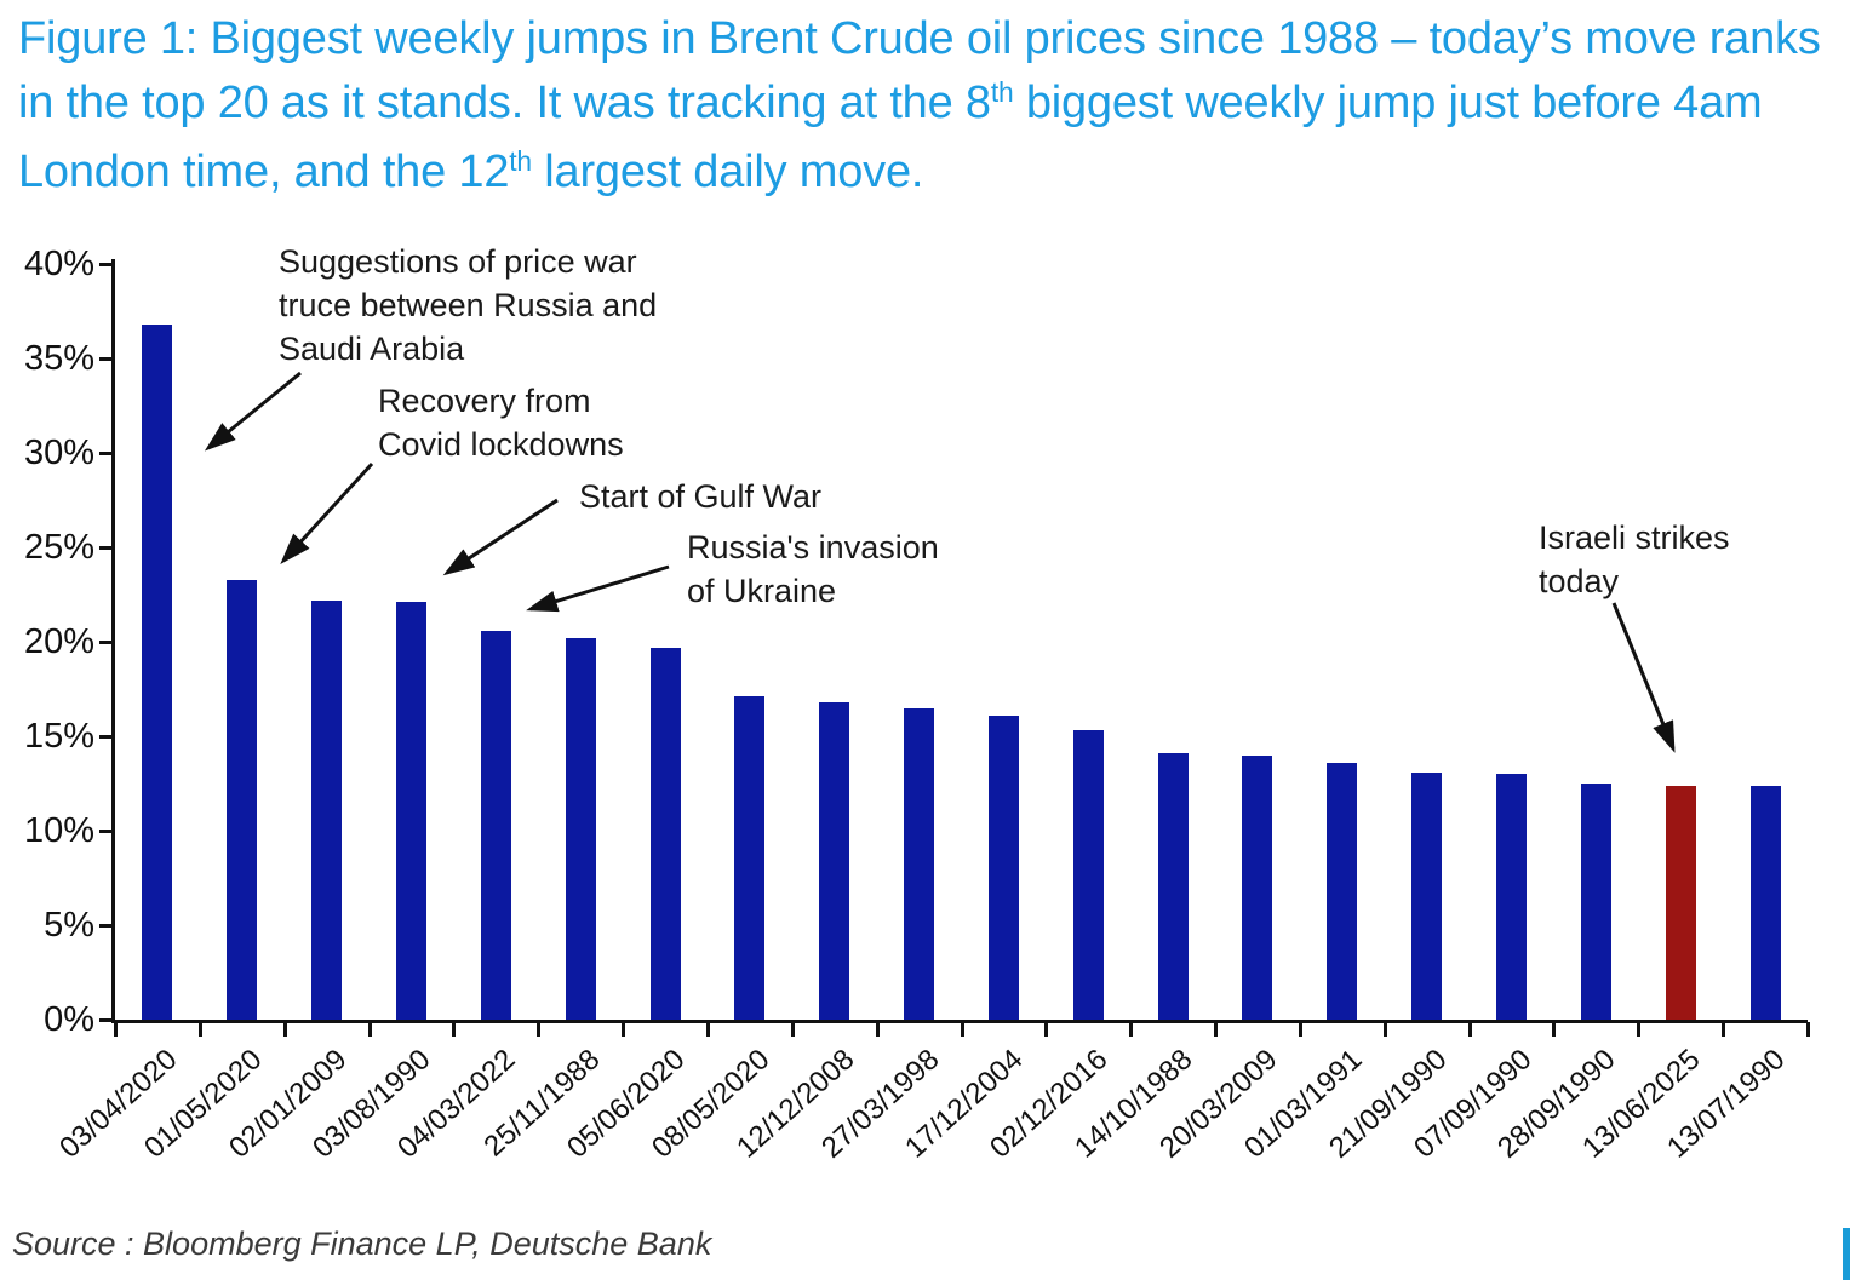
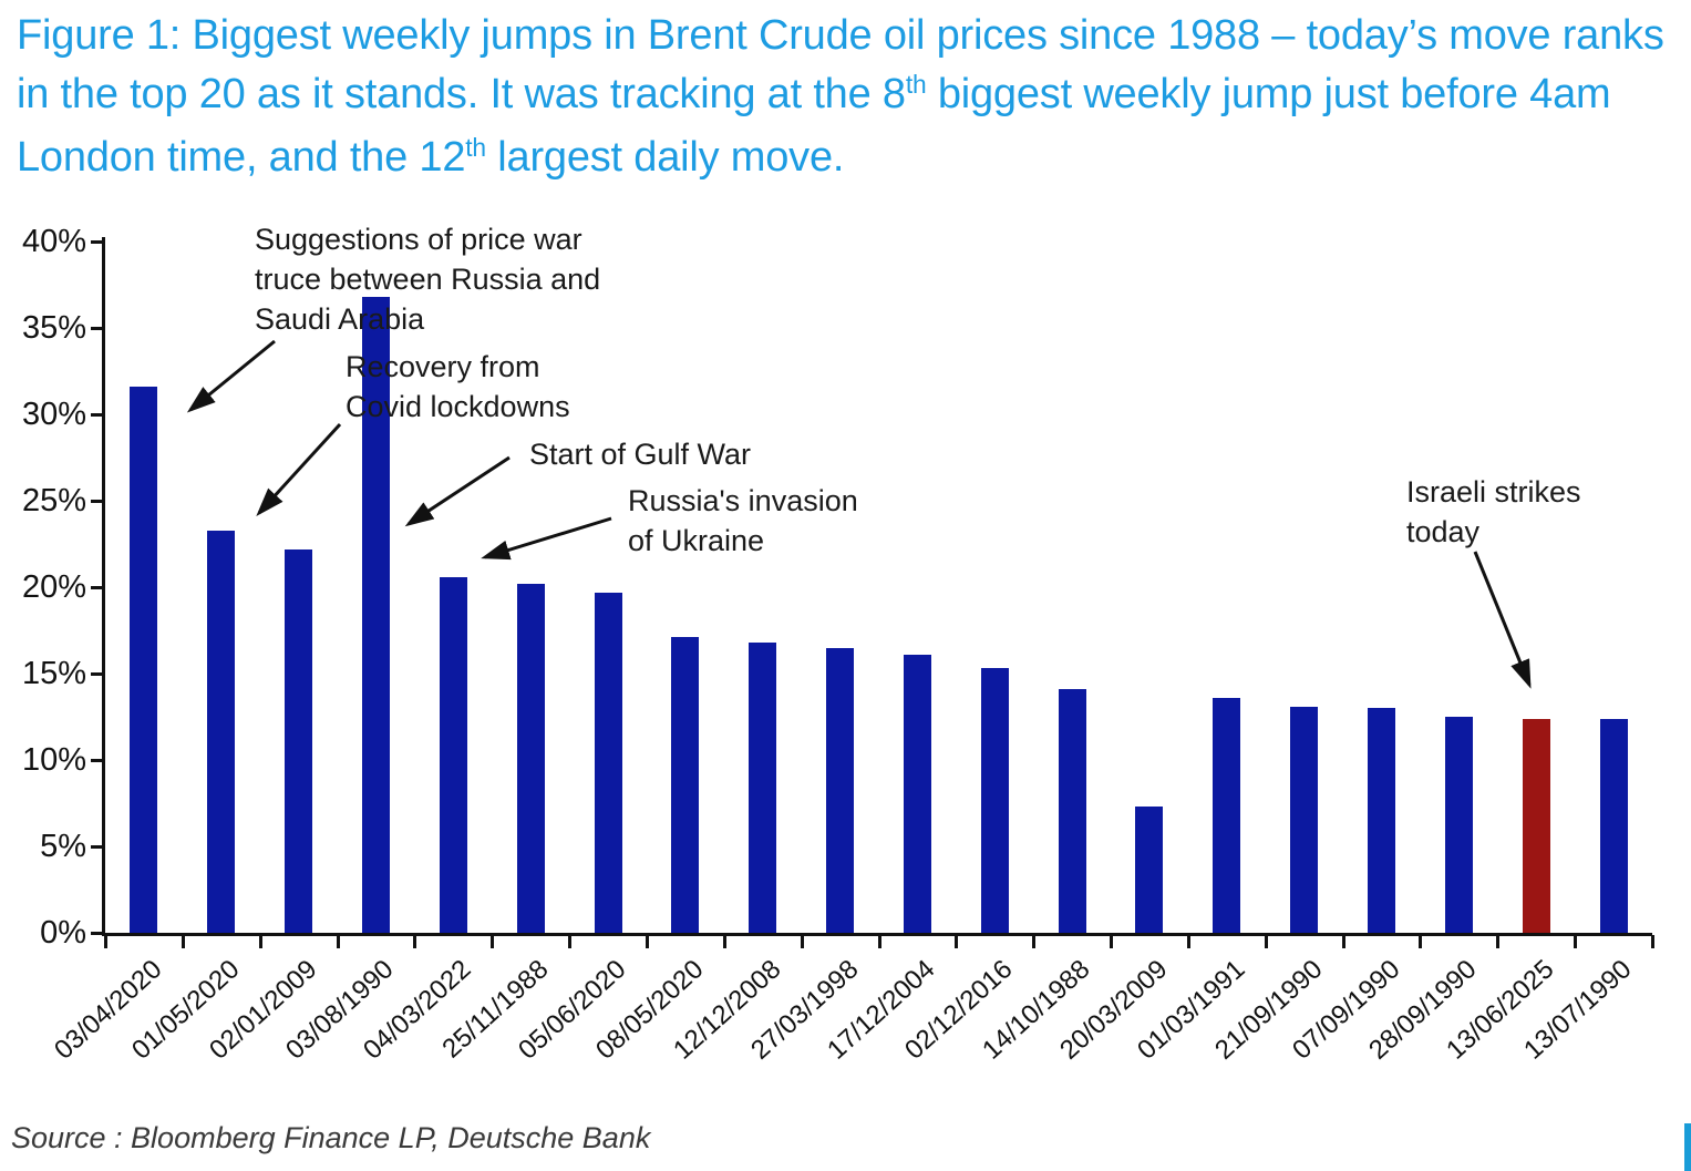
03/04/2020: 36.8% -> 31.6%
03/08/1990: 22.1% -> 36.8%
20/03/2009: 14.0% -> 7.3%
